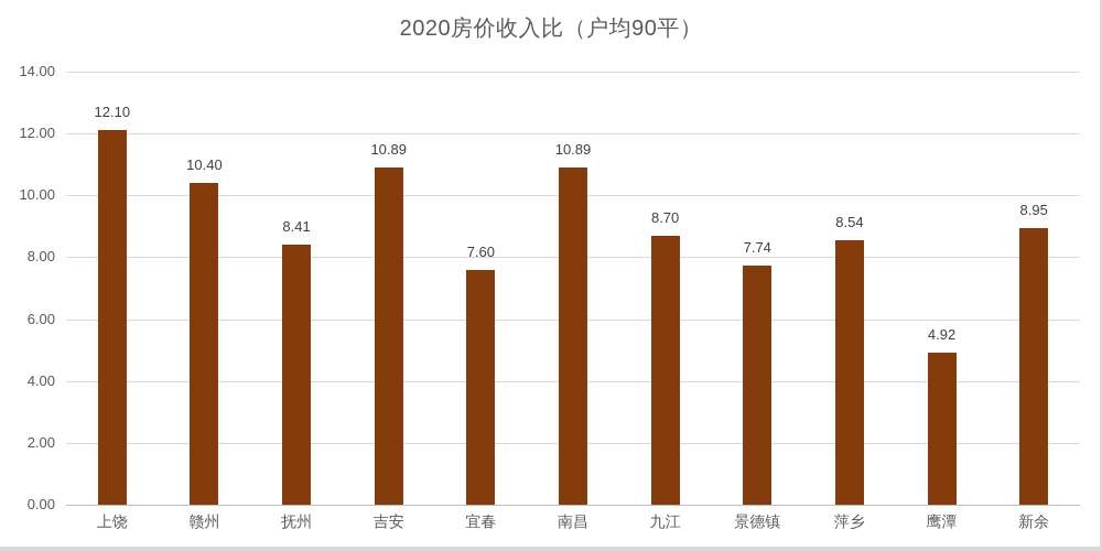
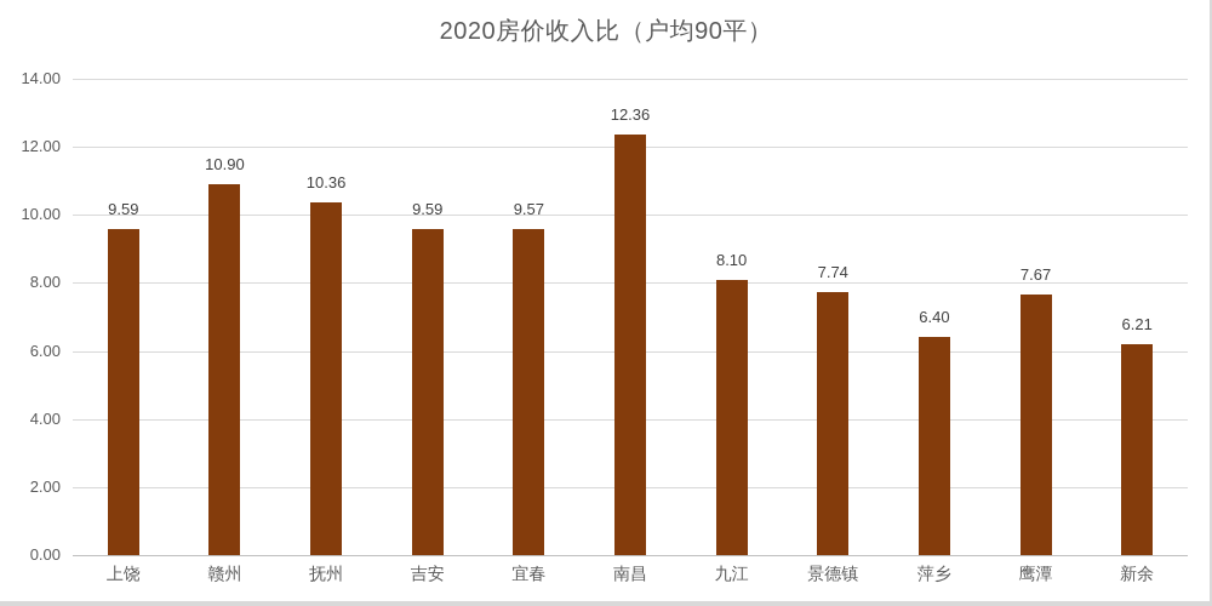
上饶: 12.10 -> 9.59
赣州: 10.40 -> 10.90
抚州: 8.41 -> 10.36
吉安: 10.89 -> 9.59
宜春: 7.60 -> 9.57
南昌: 10.89 -> 12.36
九江: 8.70 -> 8.10
萍乡: 8.54 -> 6.40
鹰潭: 4.92 -> 7.67
新余: 8.95 -> 6.21
